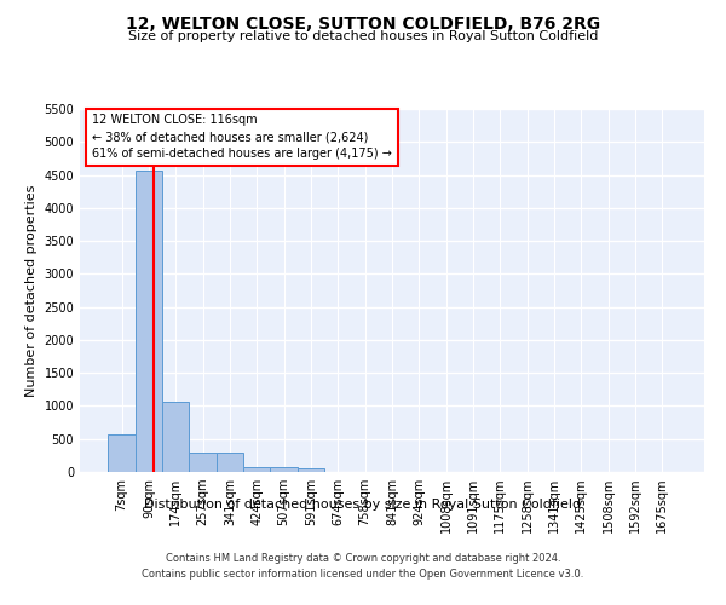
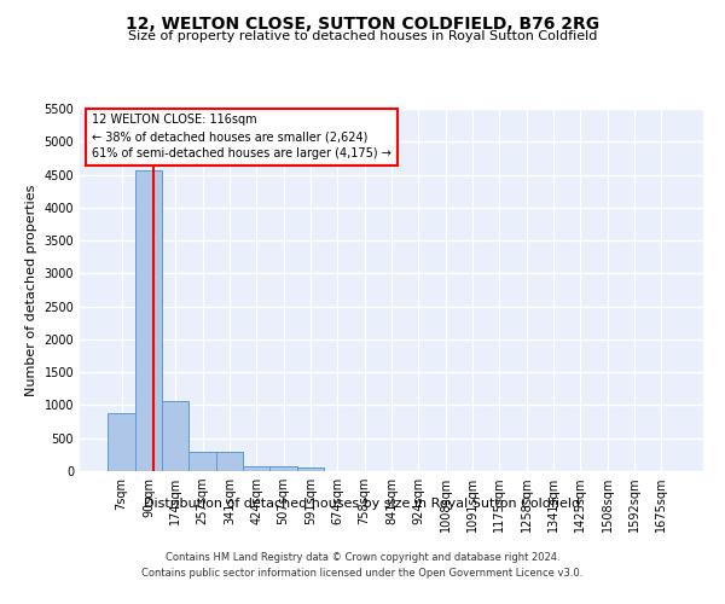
7sqm: 560 -> 880
